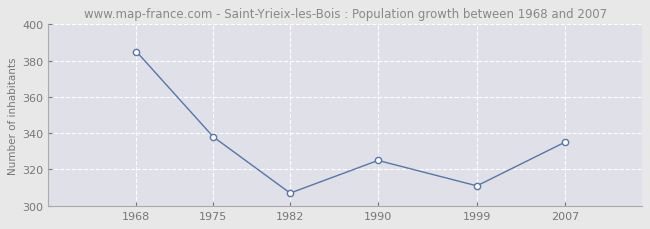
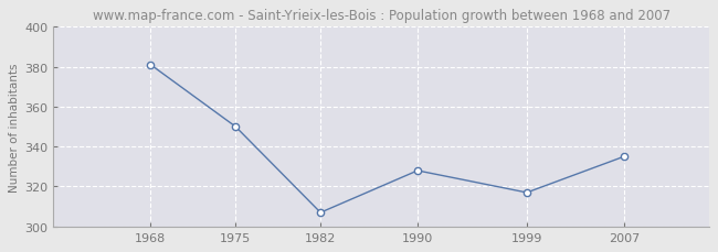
1968: 385 -> 381
1975: 338 -> 350
1990: 325 -> 328
1999: 311 -> 317
